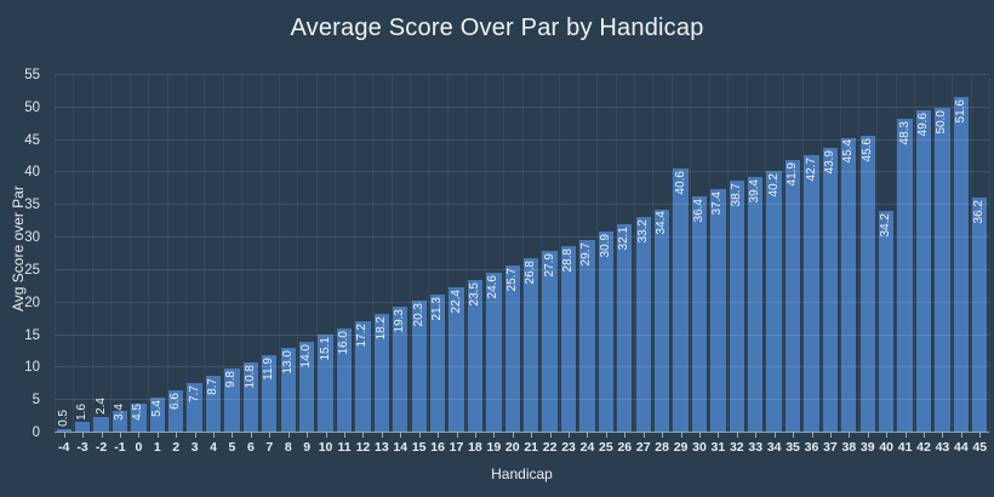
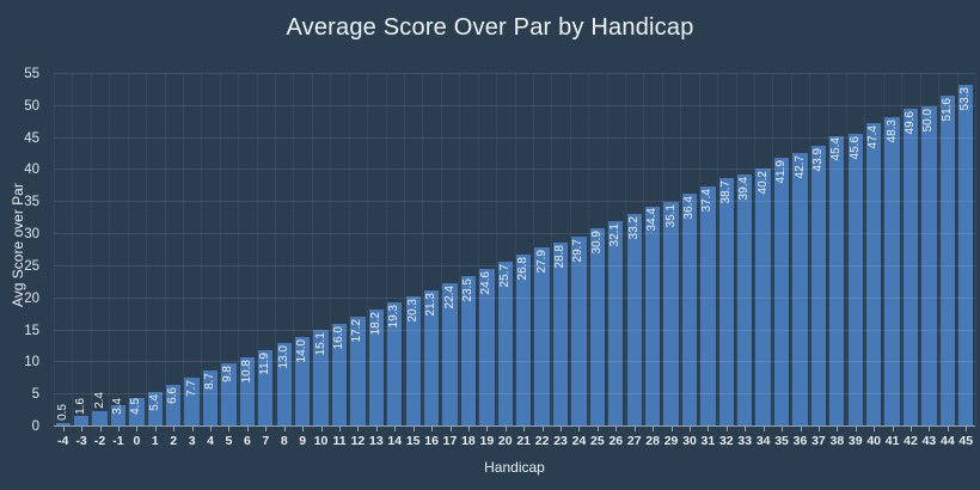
29: 40.6 -> 35.1
40: 34.2 -> 47.4
45: 36.2 -> 53.3
